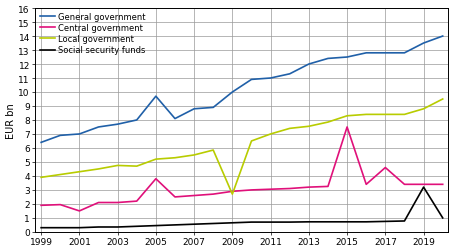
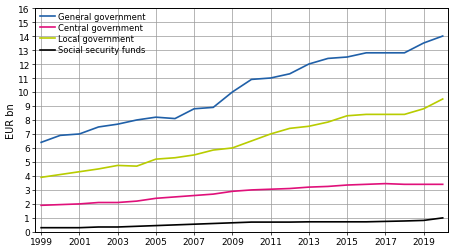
Central government/2001: 1.5 -> 2.0
General government/2005: 9.7 -> 8.2
Central government/2005: 3.8 -> 2.4
Local government/2009: 2.7 -> 6.0
Central government/2015: 7.5 -> 3.4
Central government/2017: 4.6 -> 3.5
Social security funds/2019: 3.2 -> 0.8
